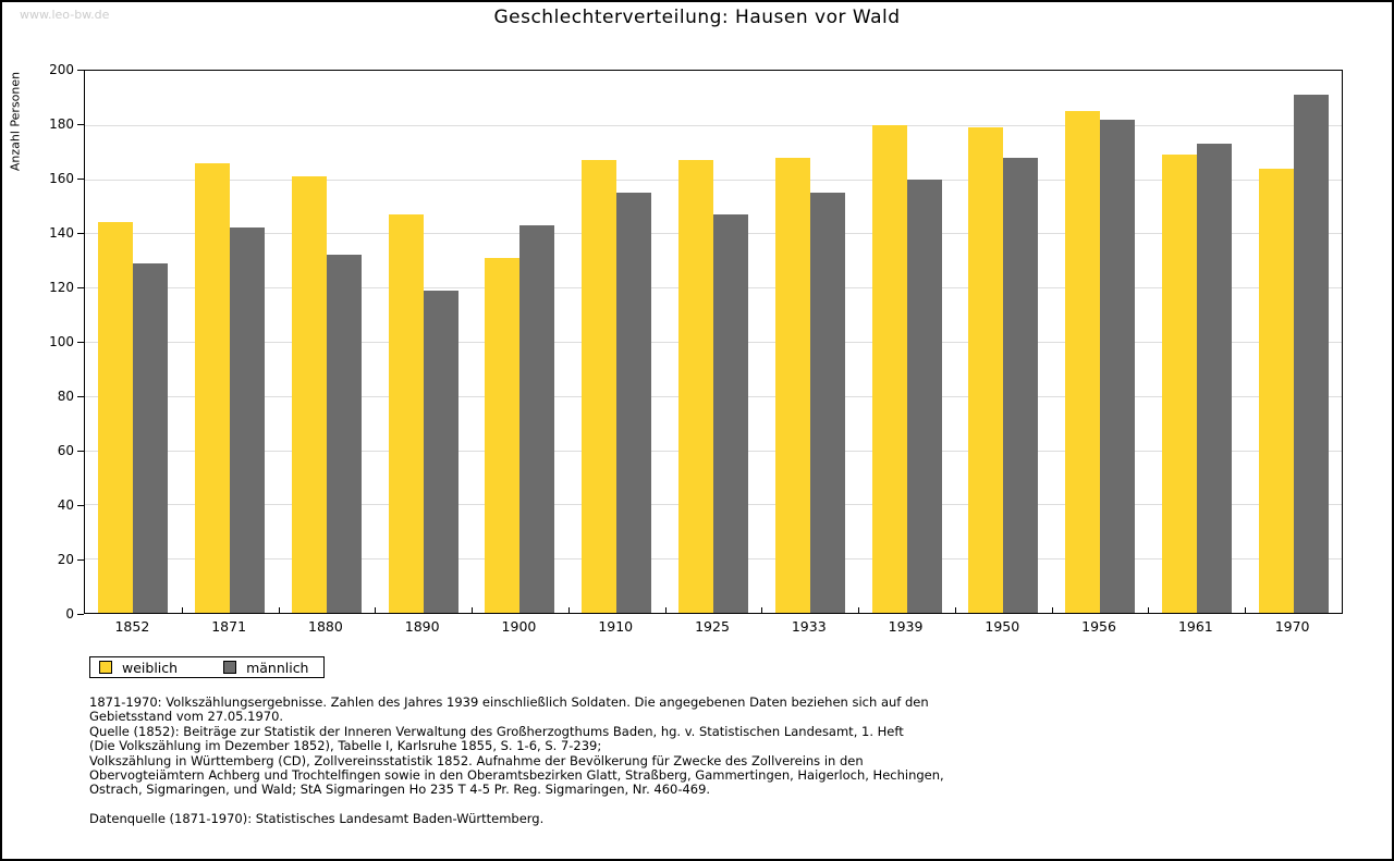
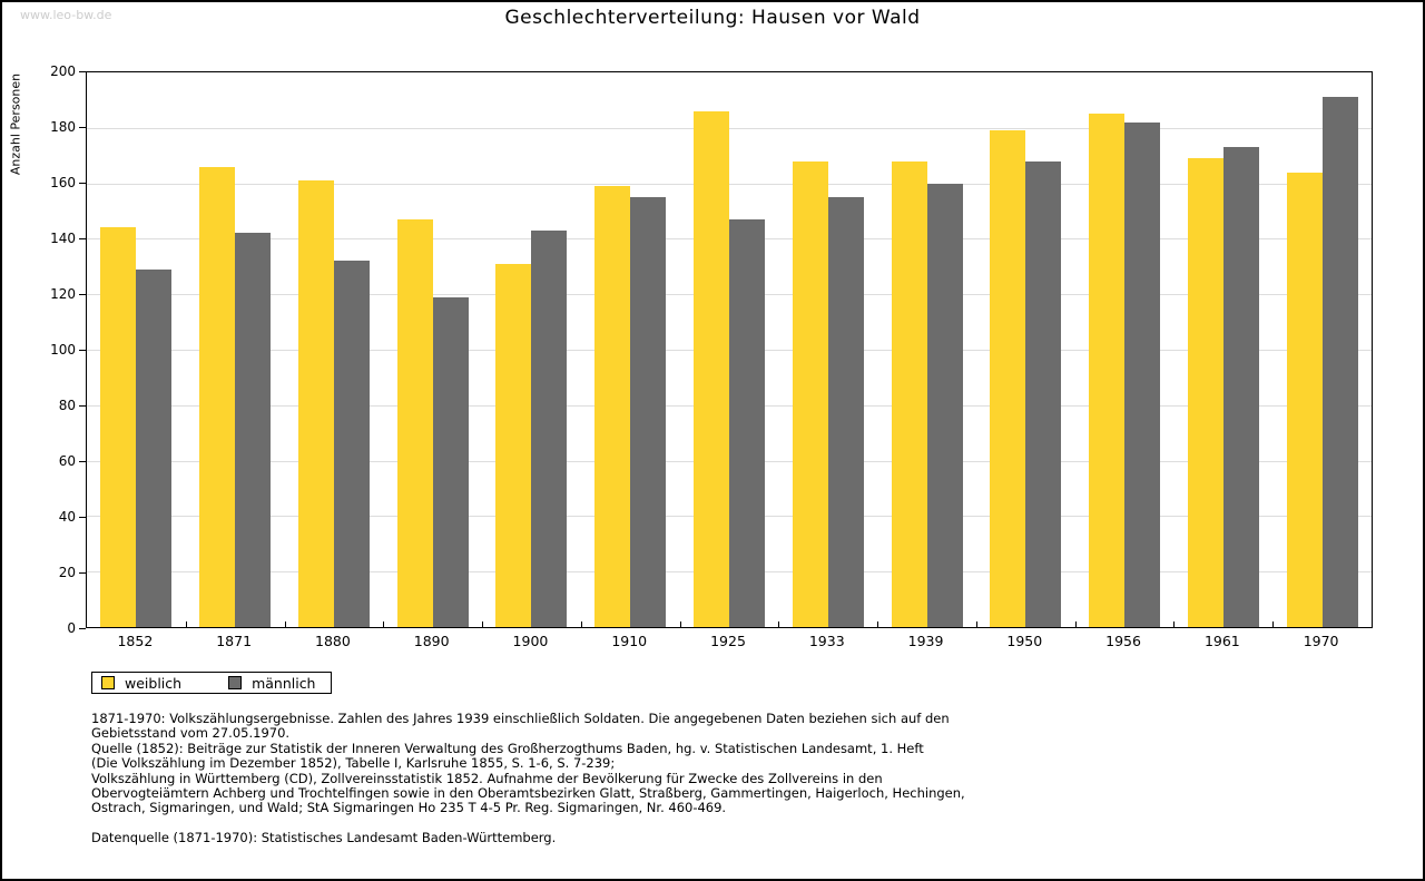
weiblich/1910: 167 -> 159
weiblich/1925: 167 -> 186
weiblich/1939: 180 -> 168
